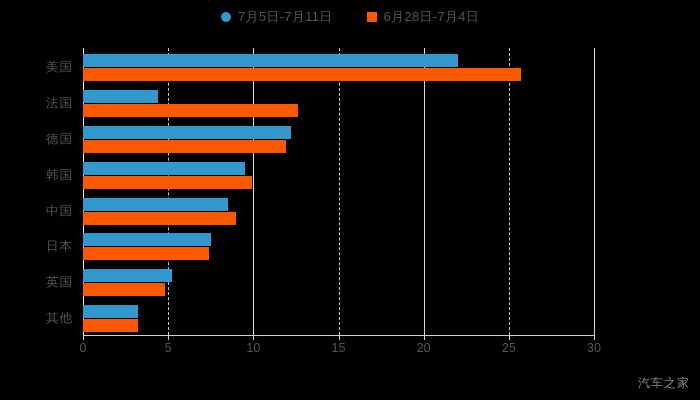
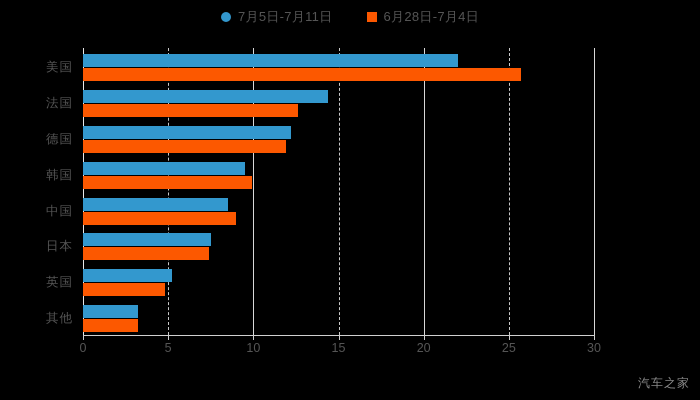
7月5日-7月11日/法国: 4.4 -> 14.4
